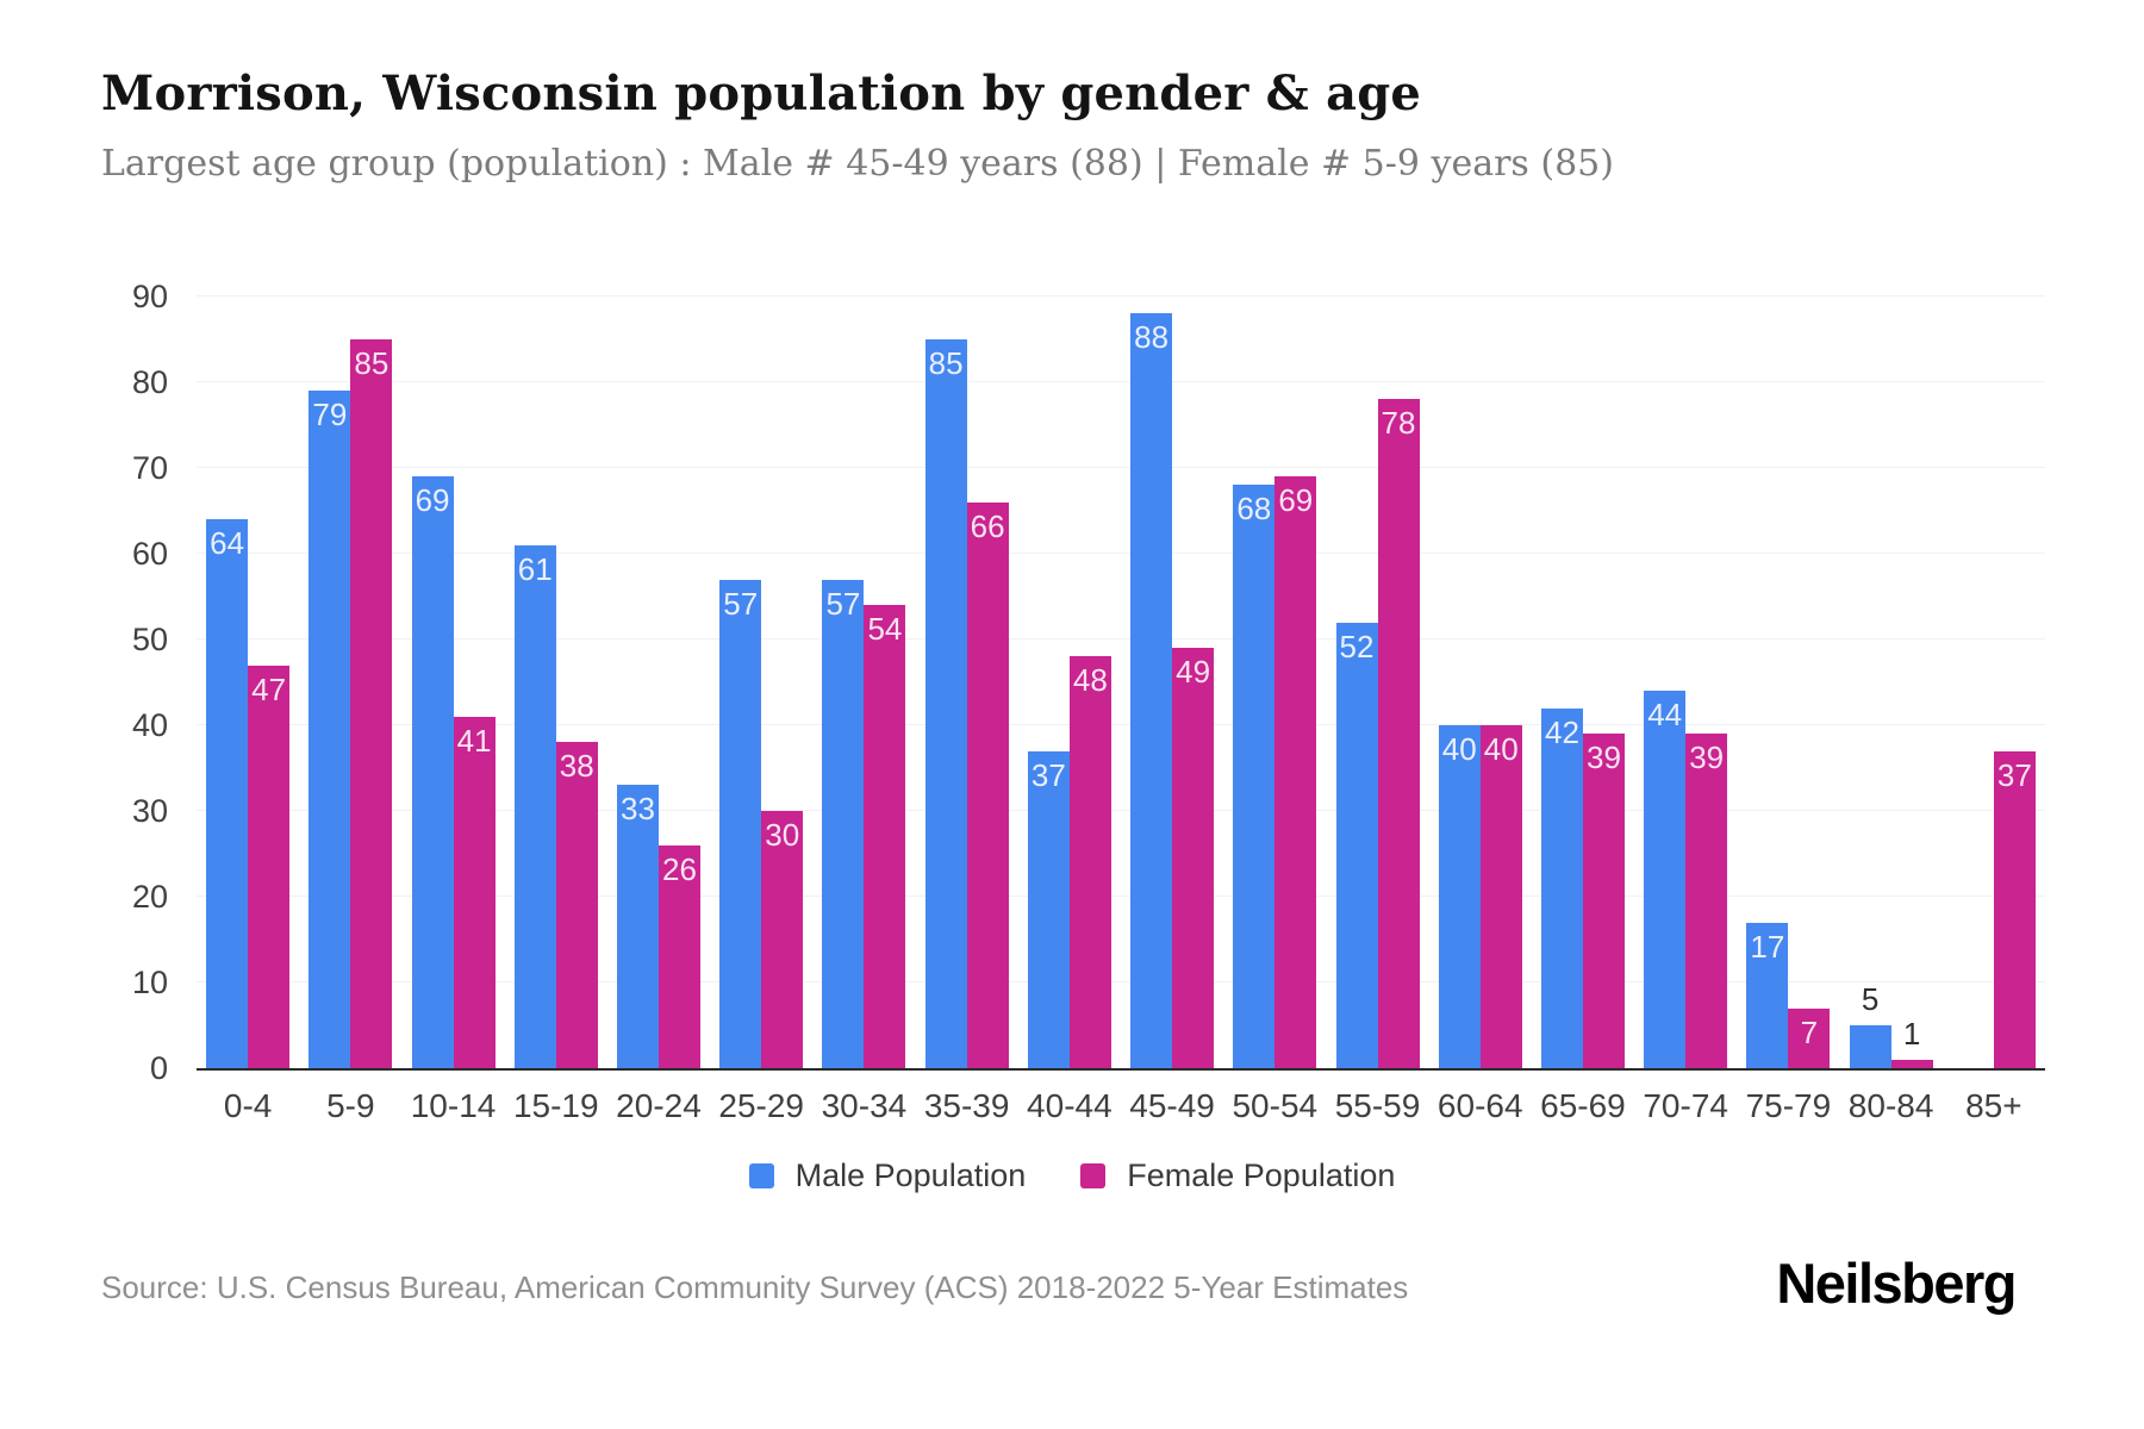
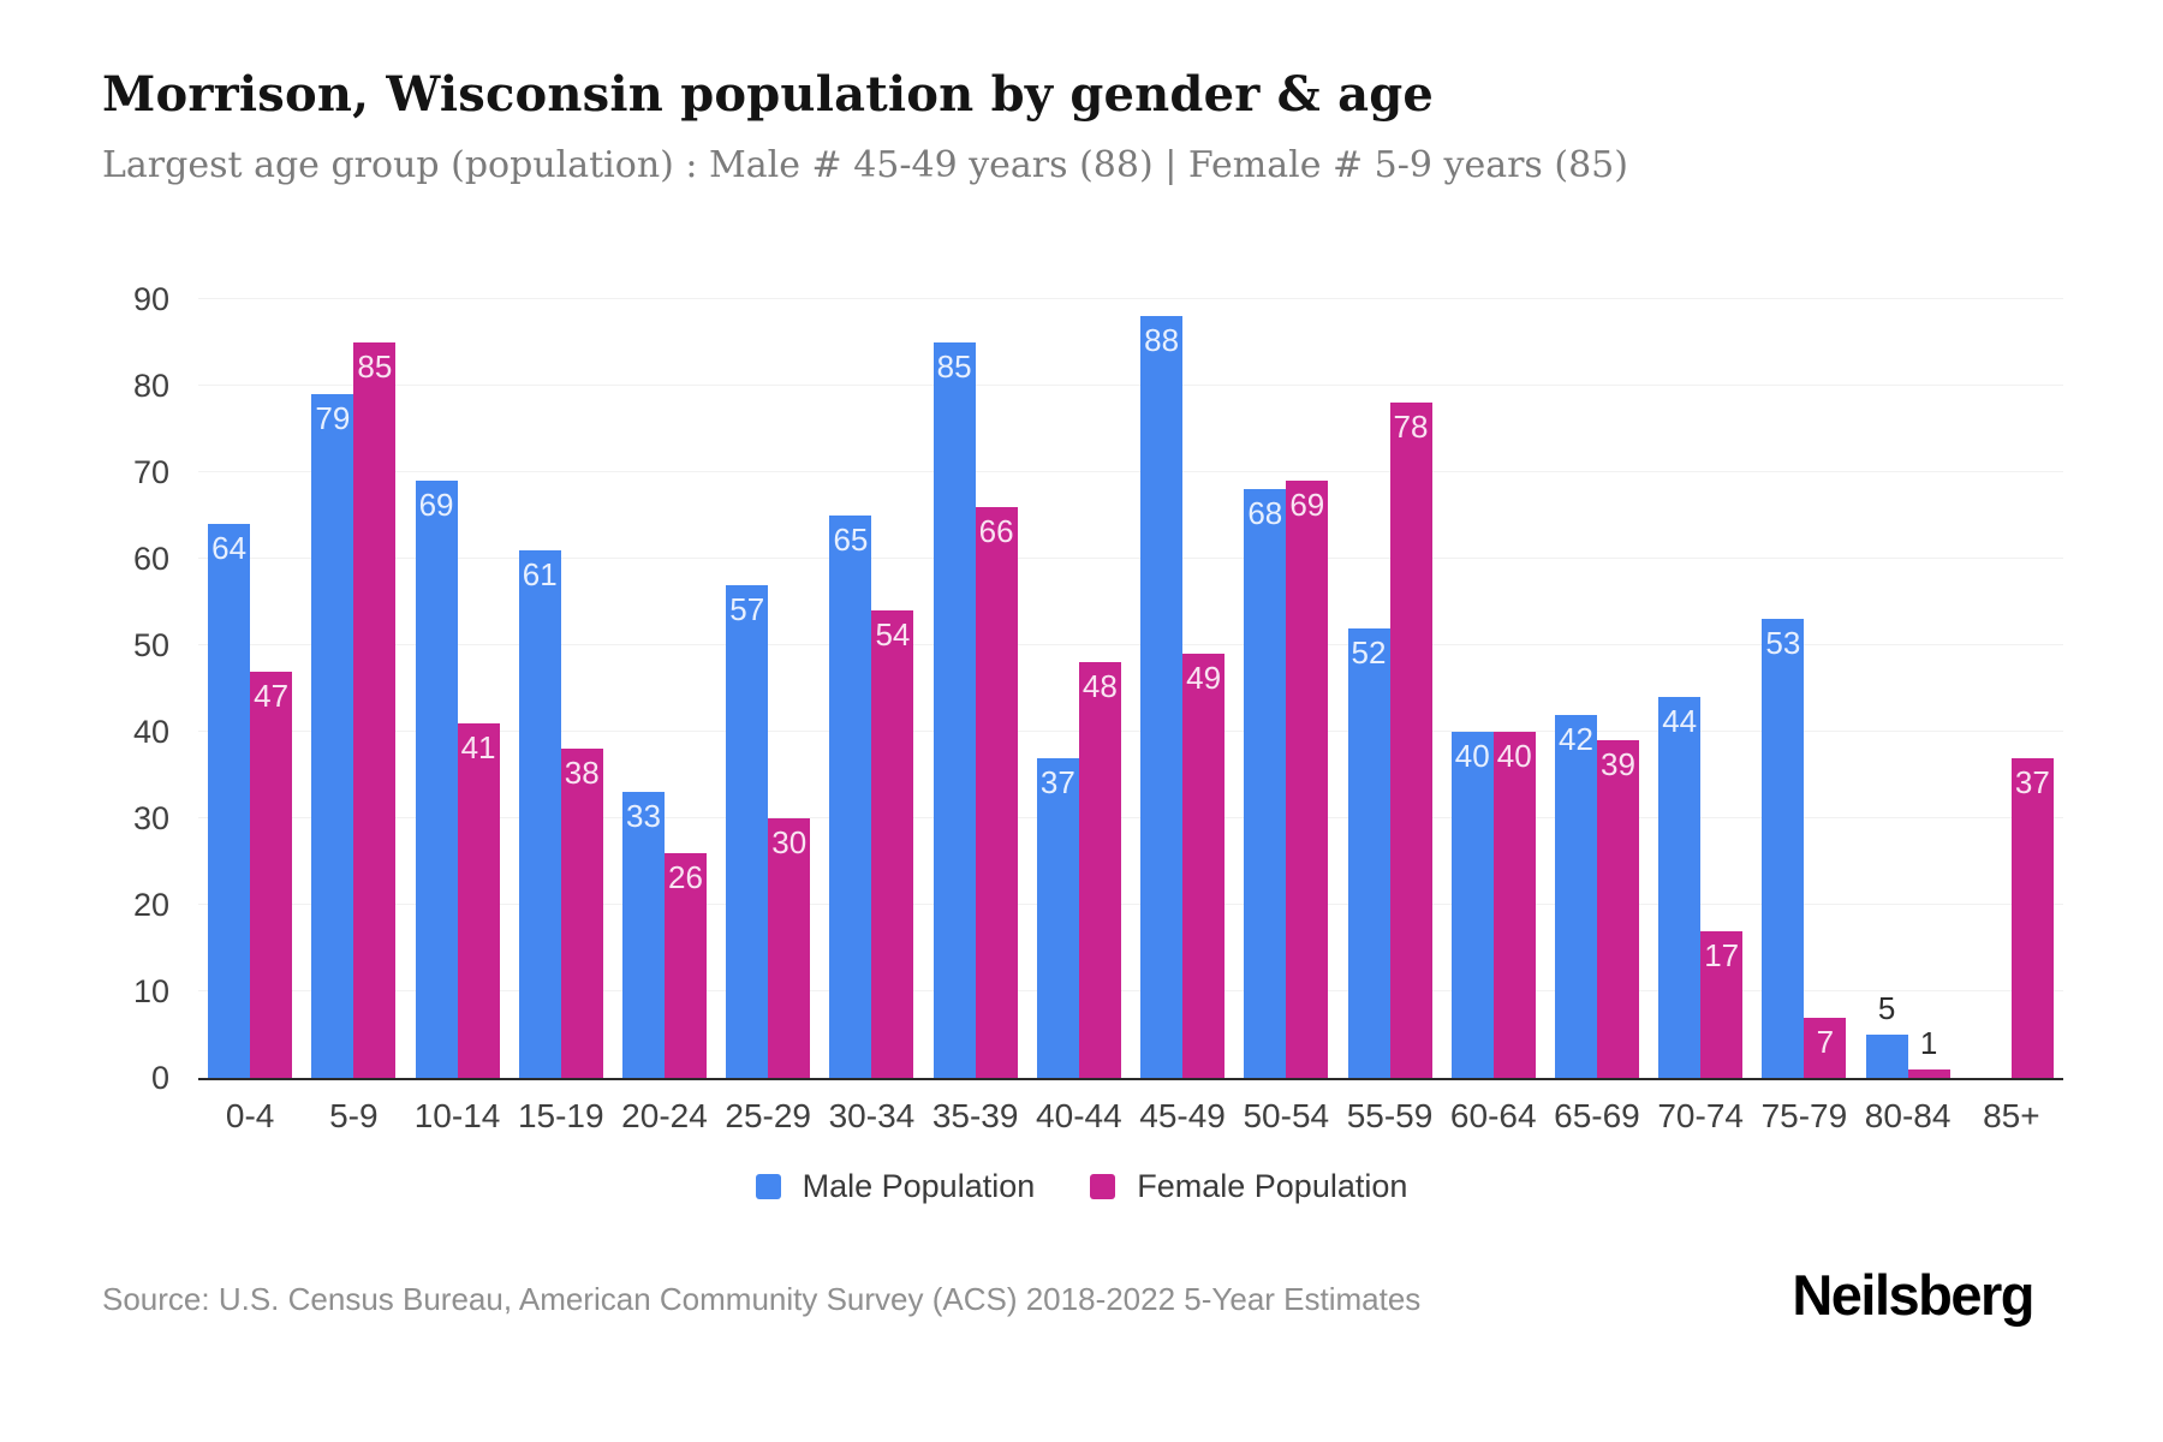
Male Population/30-34: 57 -> 65
Female Population/70-74: 39 -> 17
Male Population/75-79: 17 -> 53
